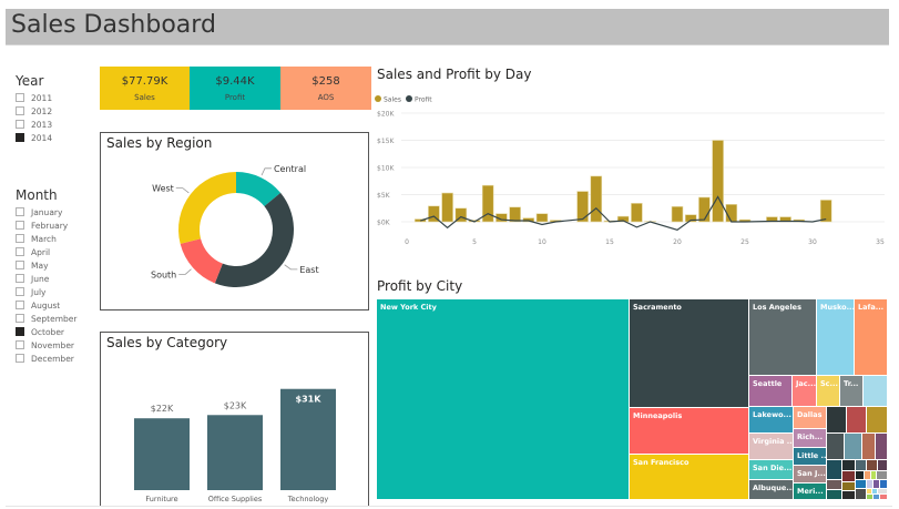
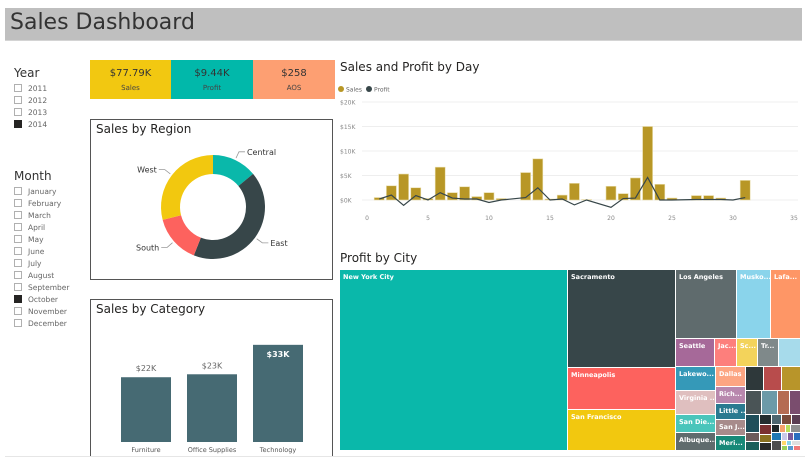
Sales by Category/Technology: $31K -> $33K
